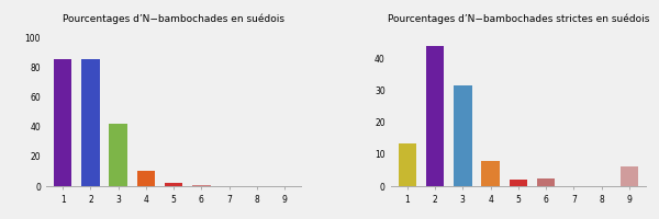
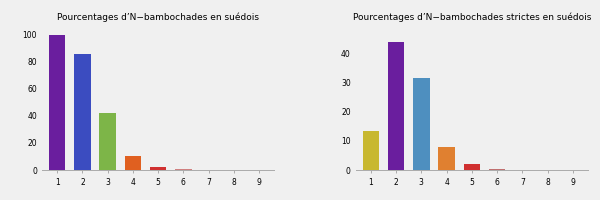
Pourcentages d’N−bambochades en suédois/1: 86 -> 100
Pourcentages d’N−bambochades strictes en suédois/6: 2.5 -> 0.5
Pourcentages d’N−bambochades strictes en suédois/9: 6.0 -> 0.0
